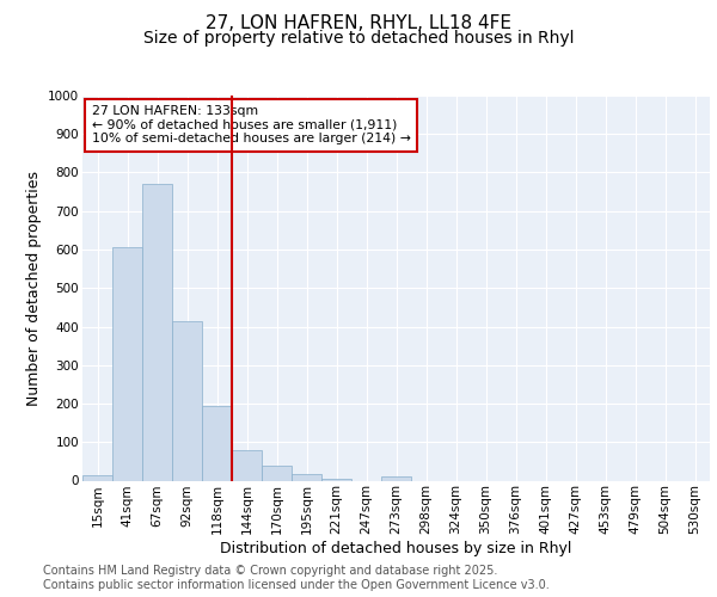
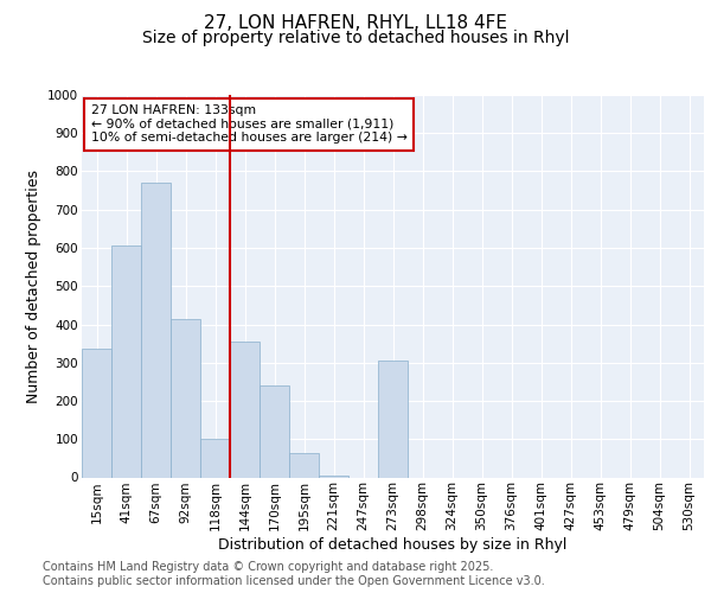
15sqm: 13 -> 335
118sqm: 195 -> 100
144sqm: 78 -> 355
170sqm: 40 -> 240
195sqm: 16 -> 65
273sqm: 11 -> 305
